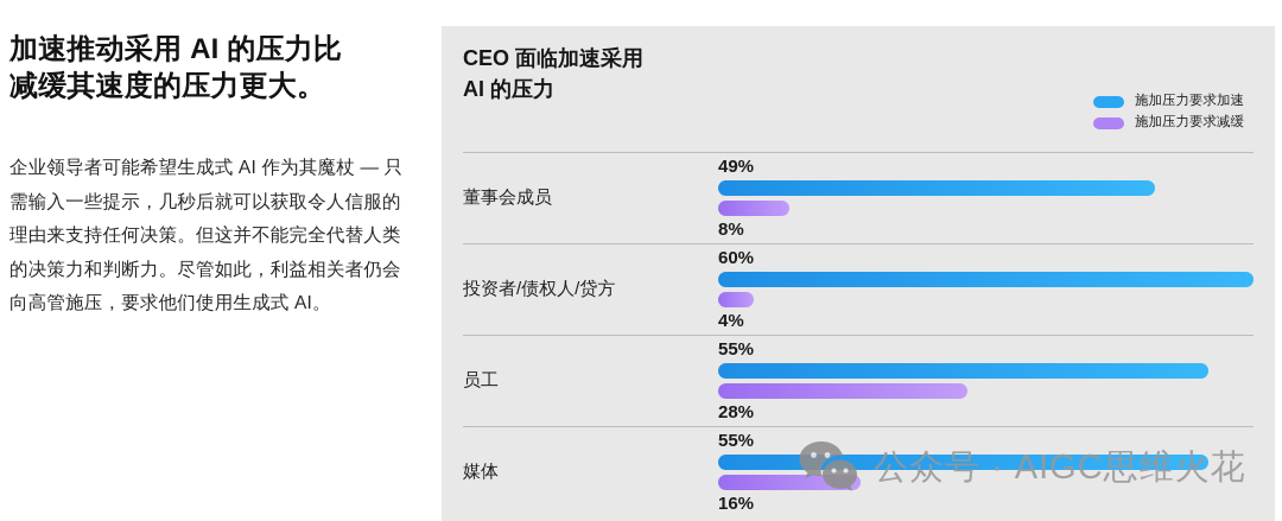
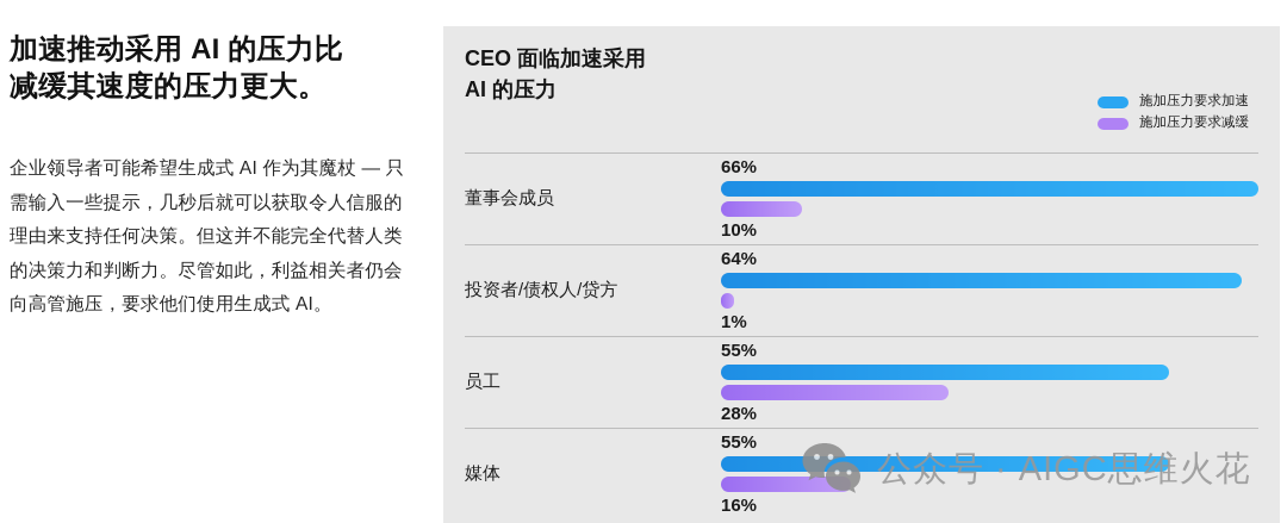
施加压力要求加速/董事会成员: 49% -> 66%
施加压力要求减缓/董事会成员: 8% -> 10%
施加压力要求加速/投资者/债权人/贷方: 60% -> 64%
施加压力要求减缓/投资者/债权人/贷方: 4% -> 1%
